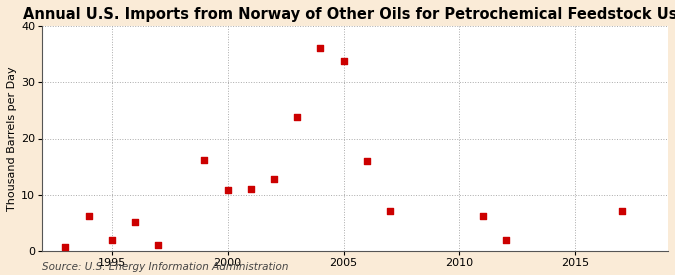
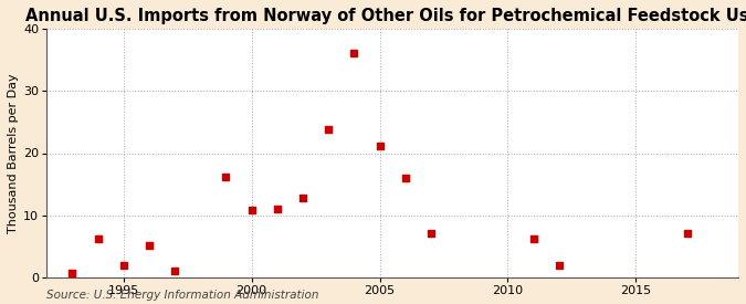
2005: 33.8 -> 21.2
